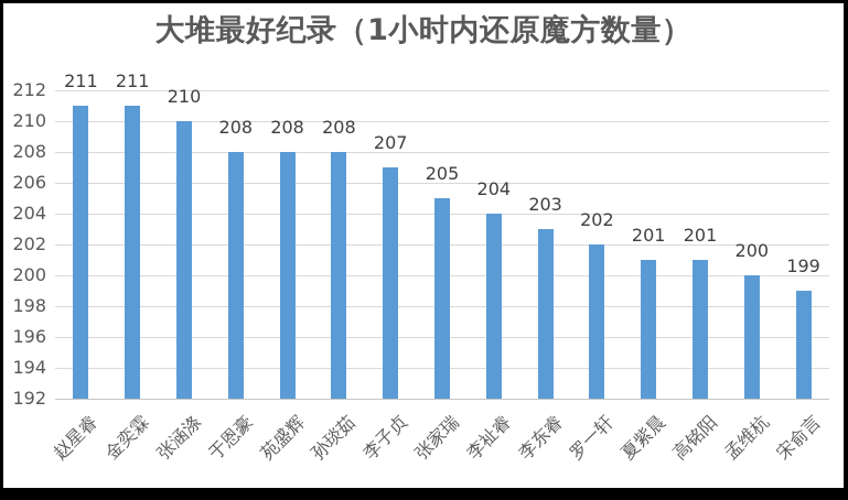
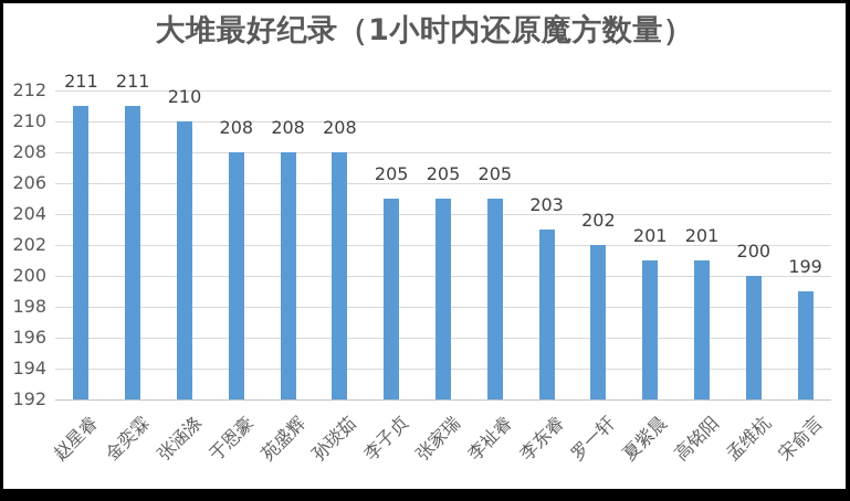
李子贞: 207 -> 205
李祉睿: 204 -> 205
